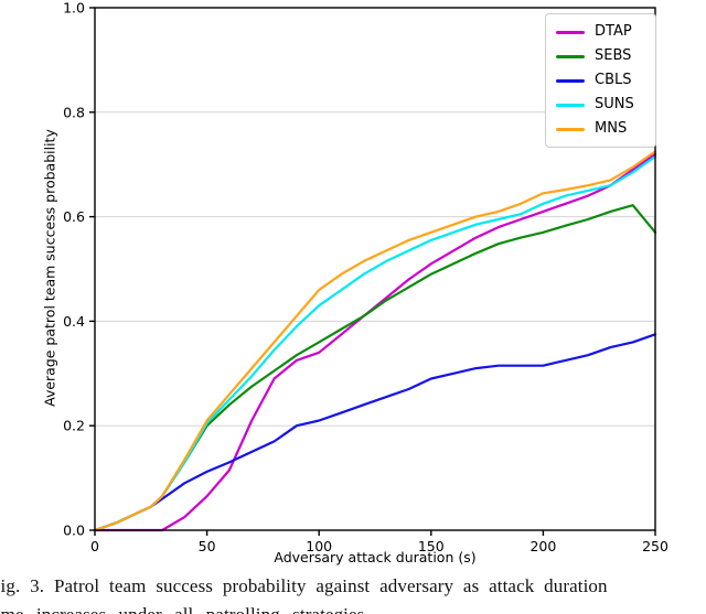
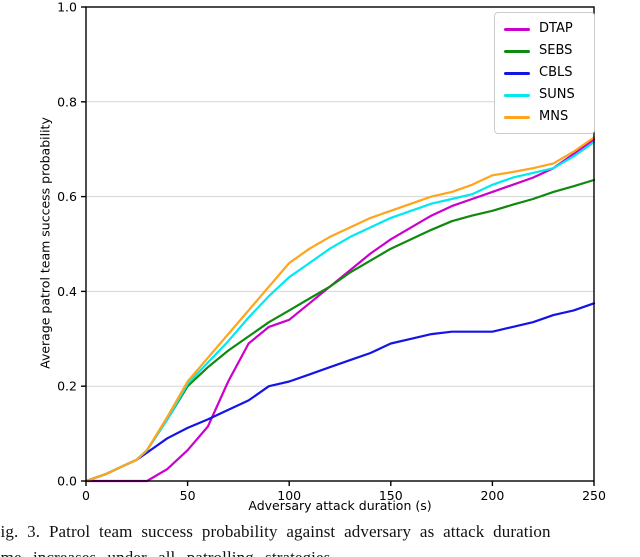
SEBS/250: 0.57 -> 0.64
